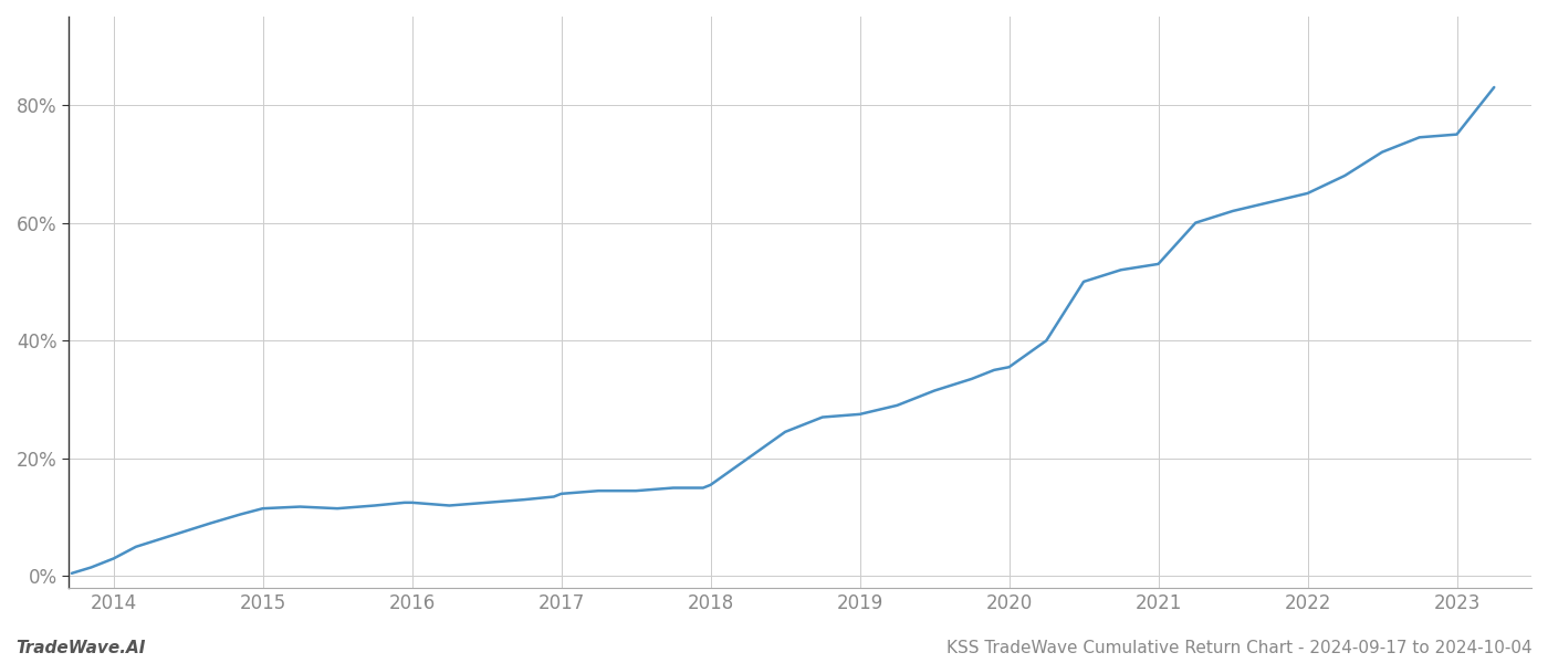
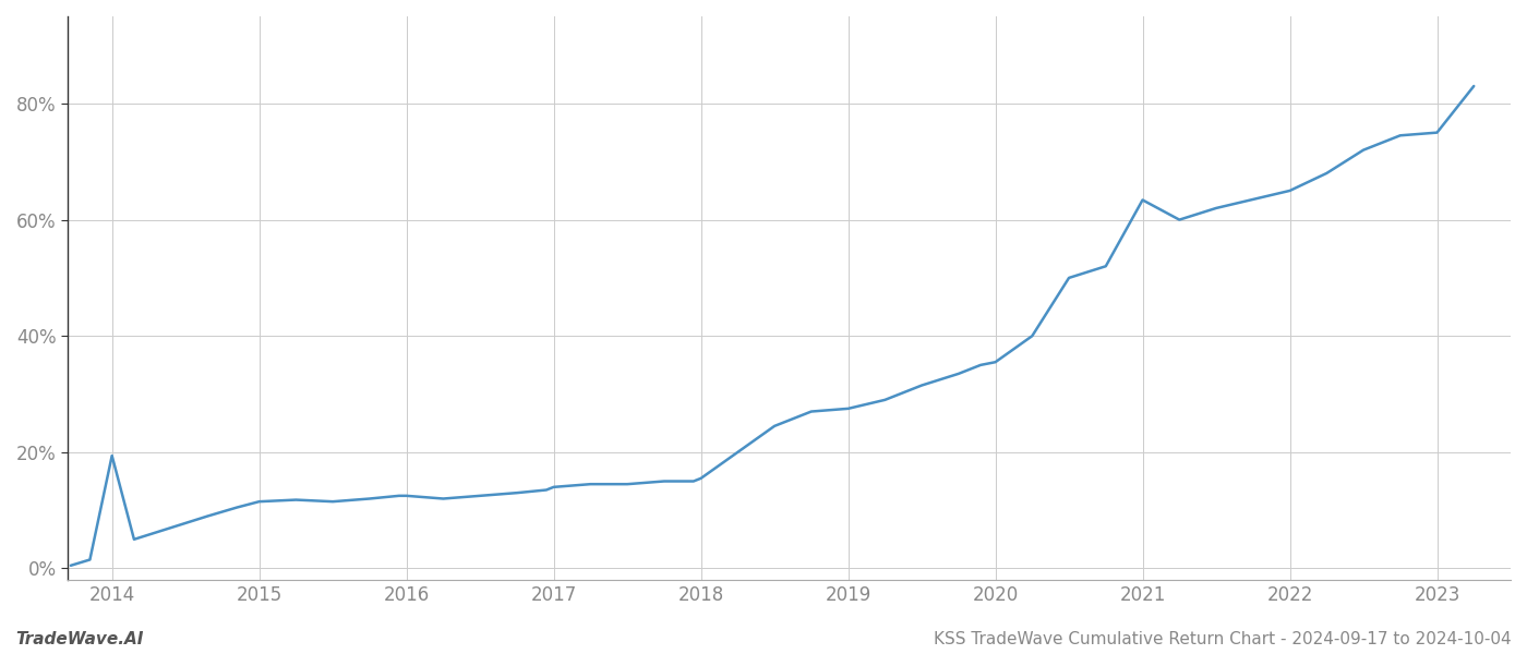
2014: 3.0% -> 19.4%
2021: 53.0% -> 63.4%
